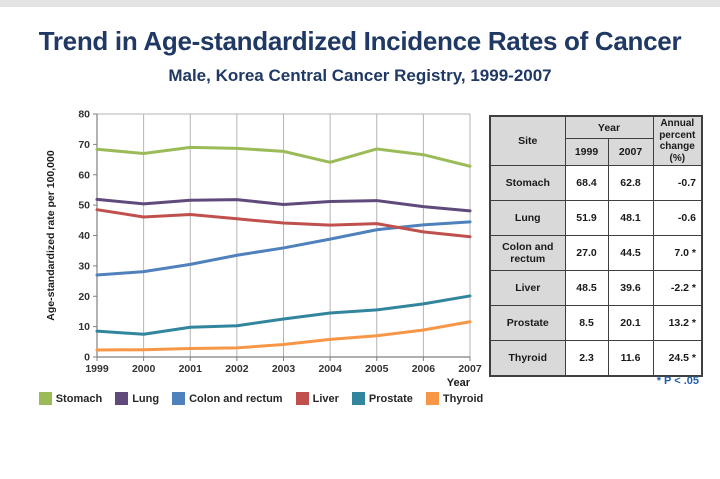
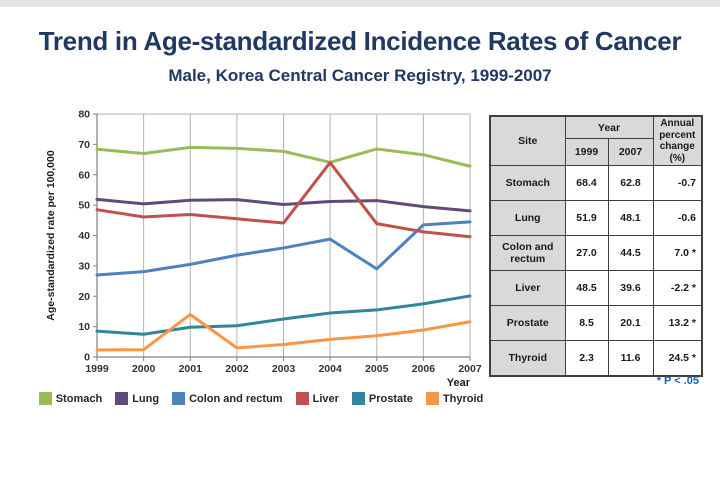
Thyroid/2001: 3 -> 14
Liver/2004: 43 -> 64
Colon and rectum/2005: 42 -> 29
